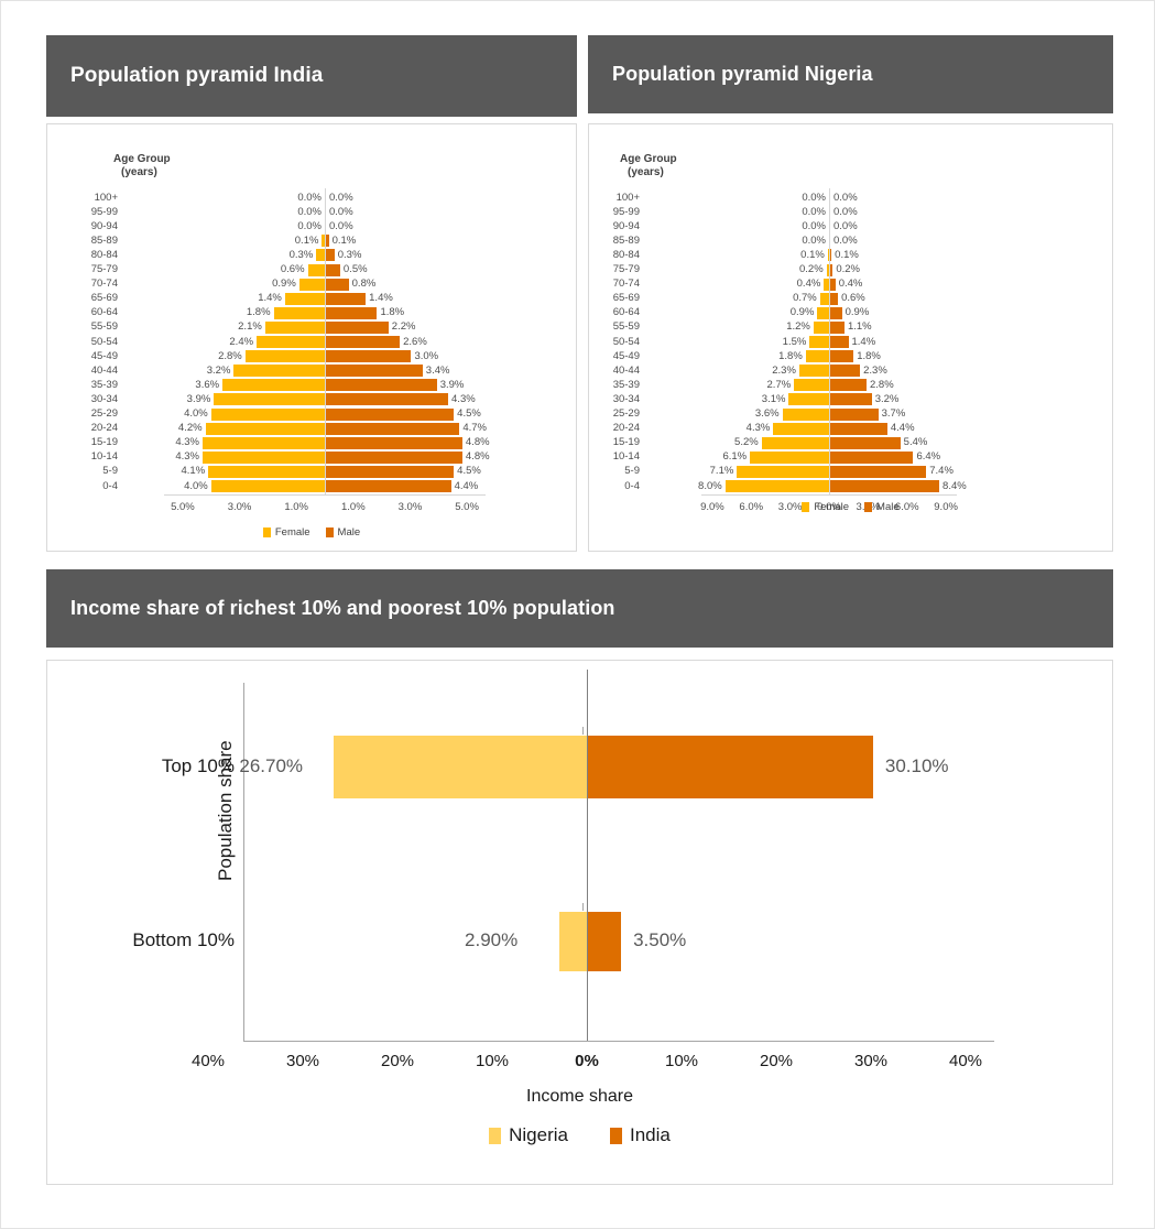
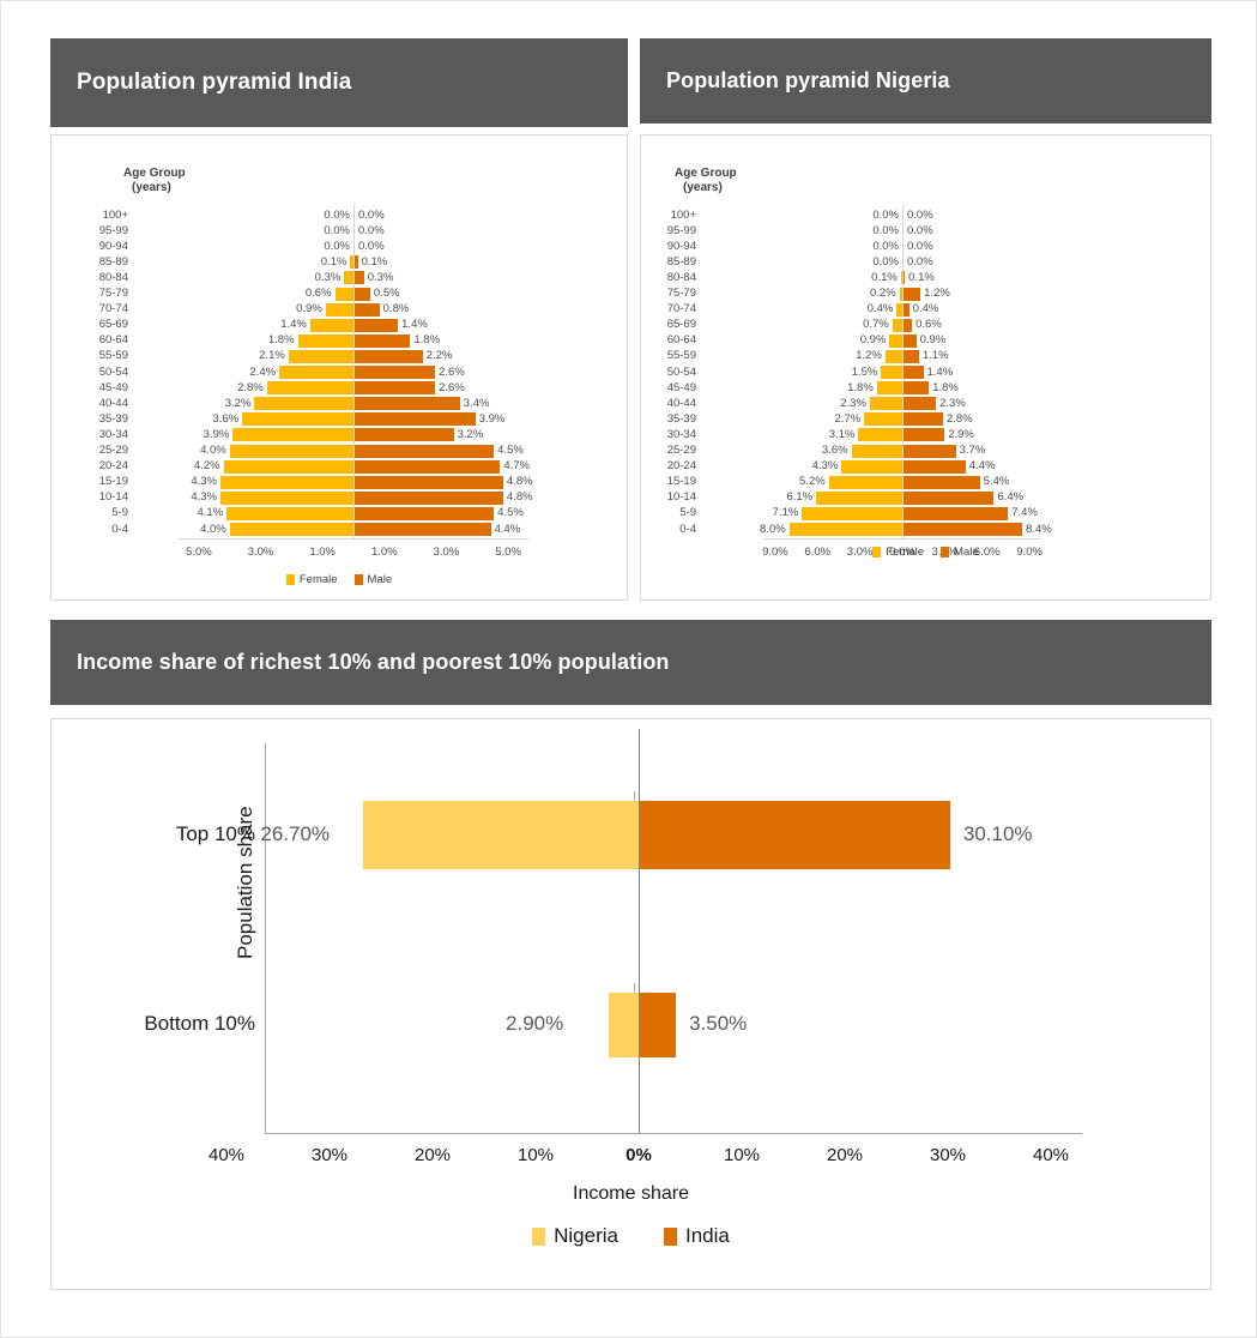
Population pyramid India/Male/45-49: 3.0% -> 2.6%
Population pyramid India/Male/30-34: 4.3% -> 3.2%
Population pyramid Nigeria/Male/75-79: 0.2% -> 1.2%
Population pyramid Nigeria/Male/30-34: 3.2% -> 2.9%
